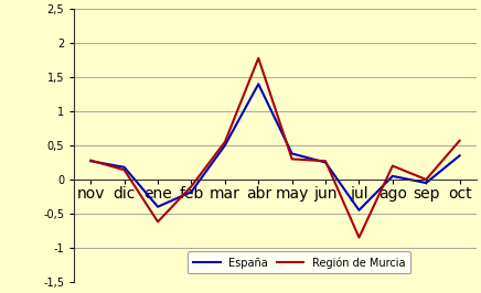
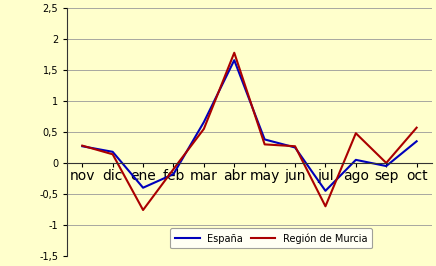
Región de Murcia/ene: -0,62 -> -0,76
España/mar: 0,50 -> 0,66
España/abr: 1,40 -> 1,66
Región de Murcia/jul: -0,85 -> -0,70
Región de Murcia/ago: 0,20 -> 0,48
